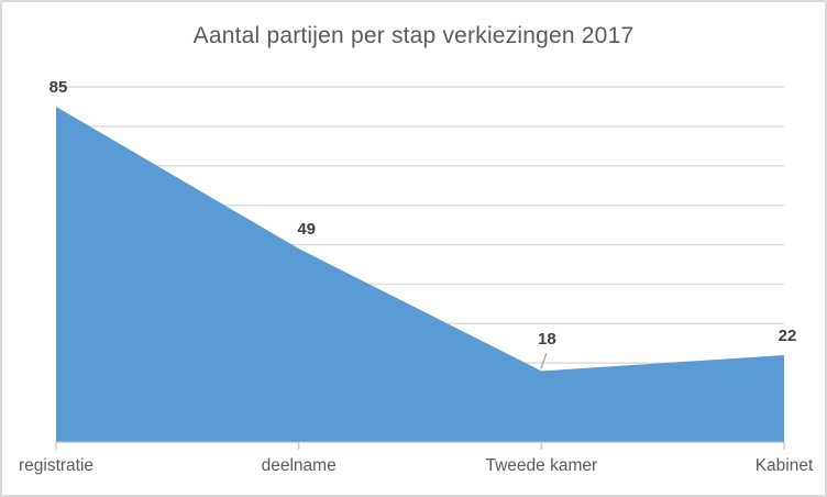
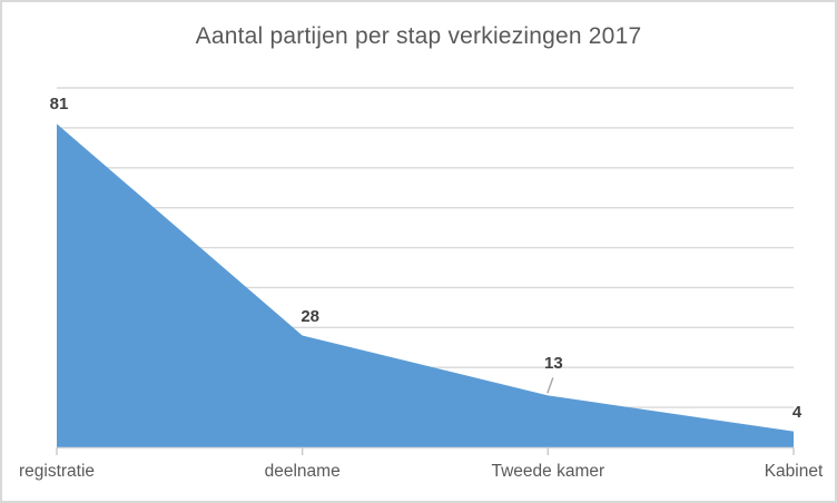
registratie: 85 -> 81
deelname: 49 -> 28
Tweede kamer: 18 -> 13
Kabinet: 22 -> 4
